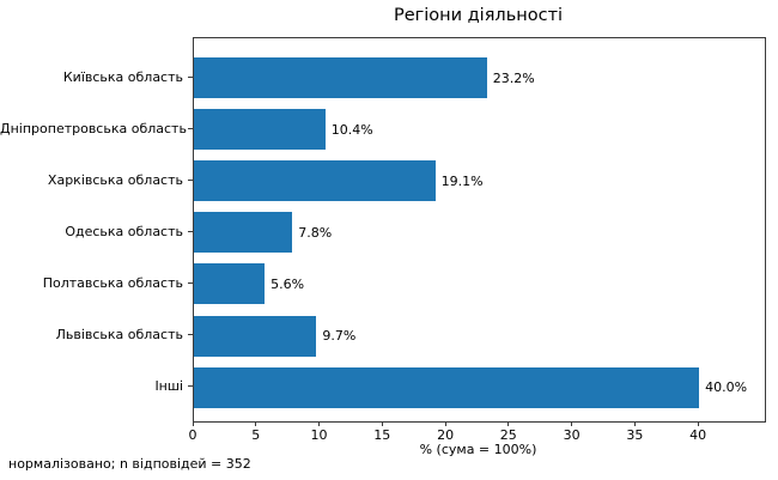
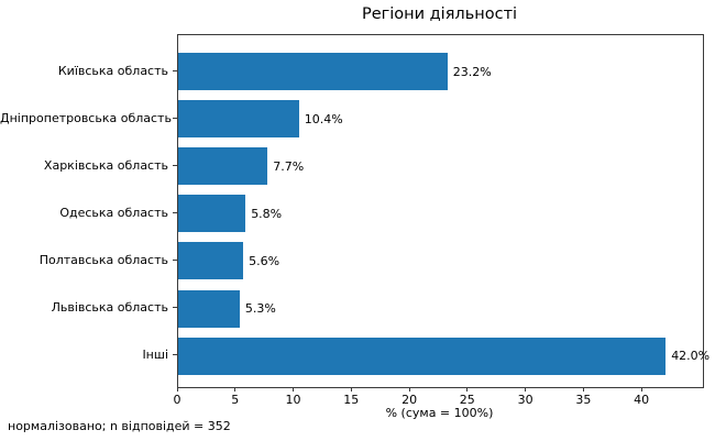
Харківська область: 19.1% -> 7.7%
Одеська область: 7.8% -> 5.8%
Львівська область: 9.7% -> 5.3%
Інші: 40.0% -> 42.0%
